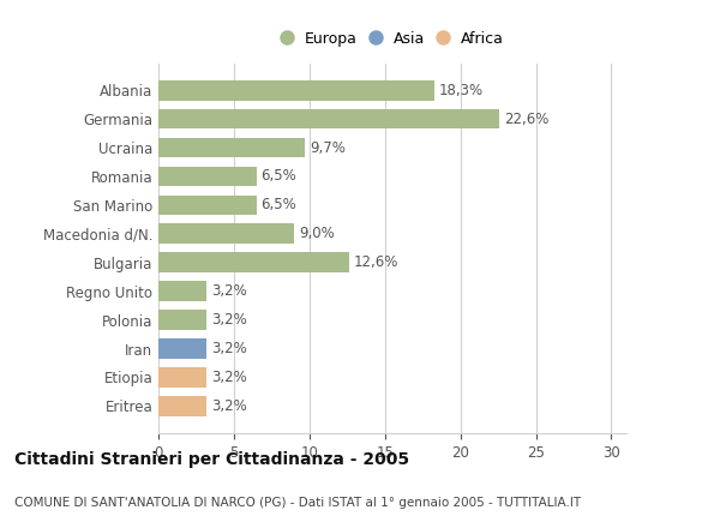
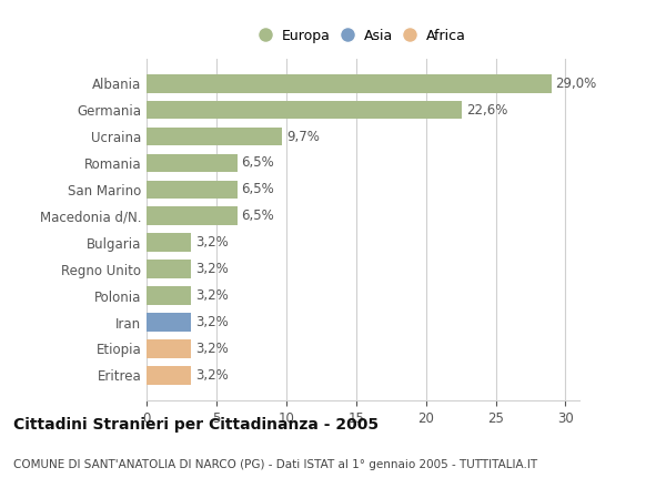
Albania: 18,3% -> 29,0%
Macedonia d/N.: 9,0% -> 6,5%
Bulgaria: 12,6% -> 3,2%
